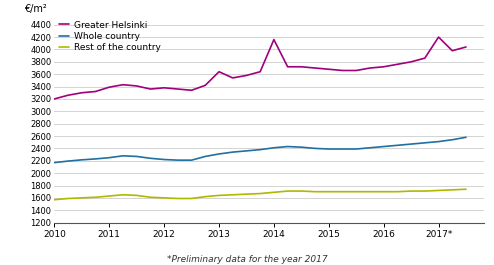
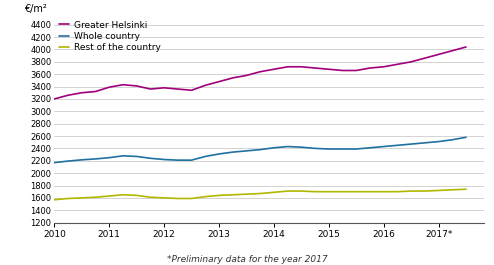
Greater Helsinki/2013: 3640 -> 3480
Greater Helsinki/2014: 4160 -> 3680
Greater Helsinki/2017*: 4200 -> 3920
